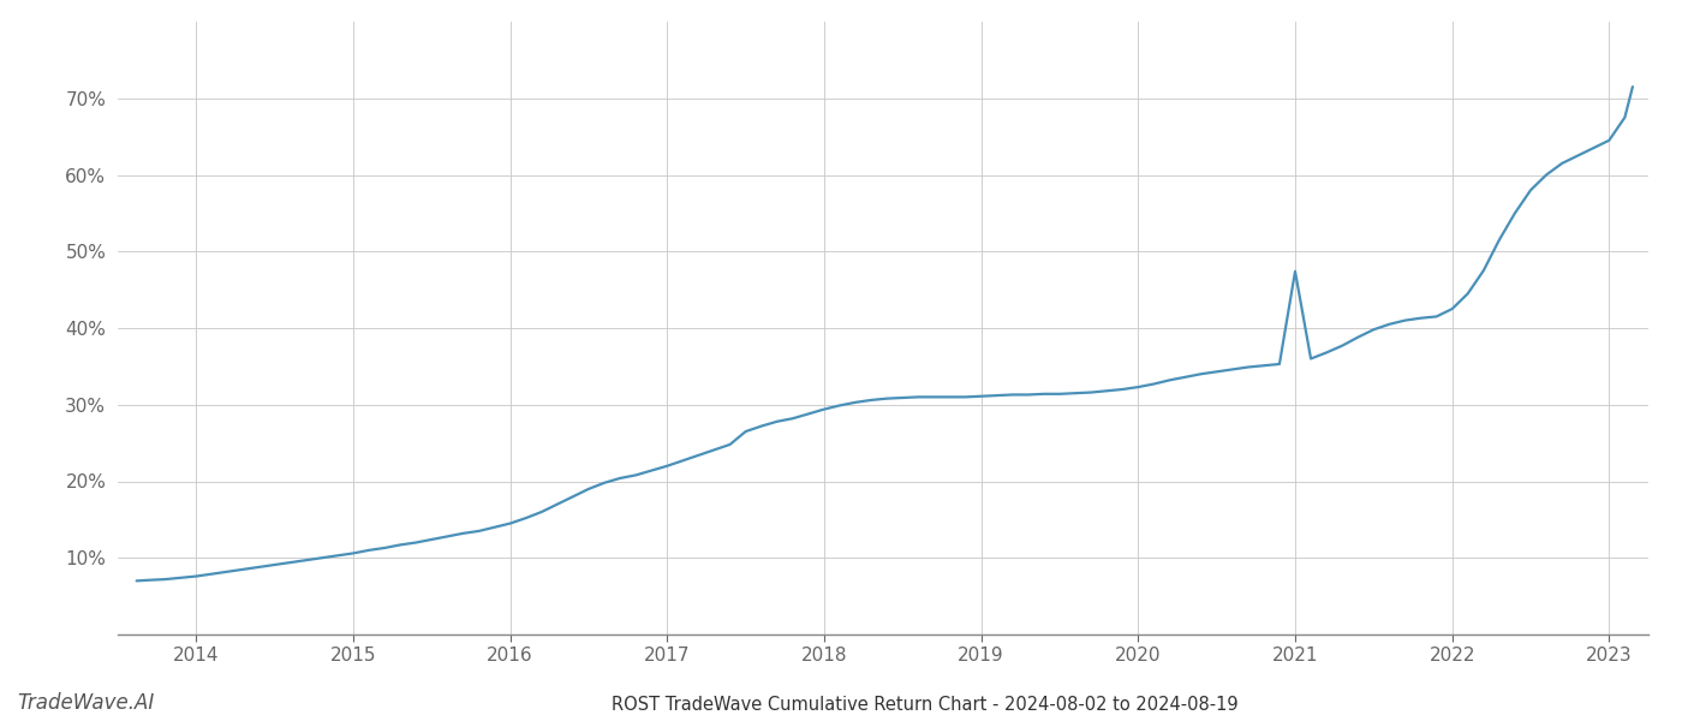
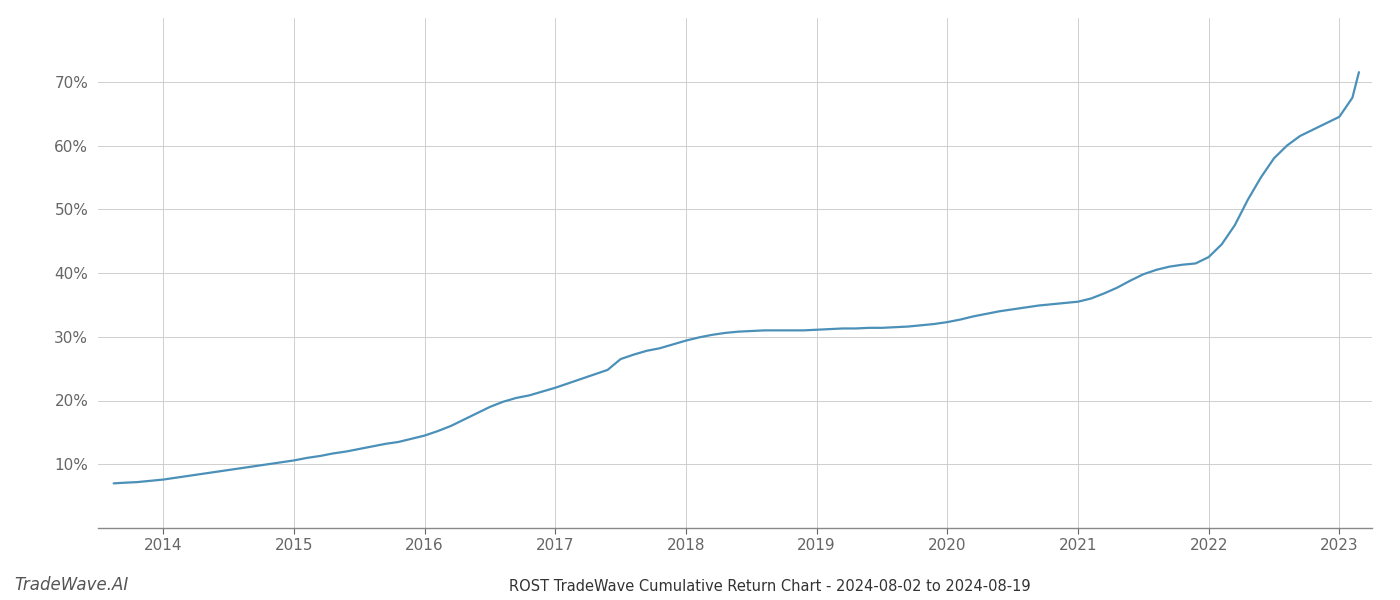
2021: 47.4% -> 35.5%
